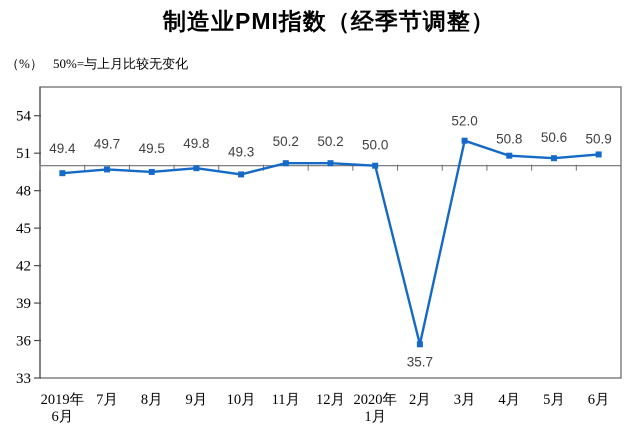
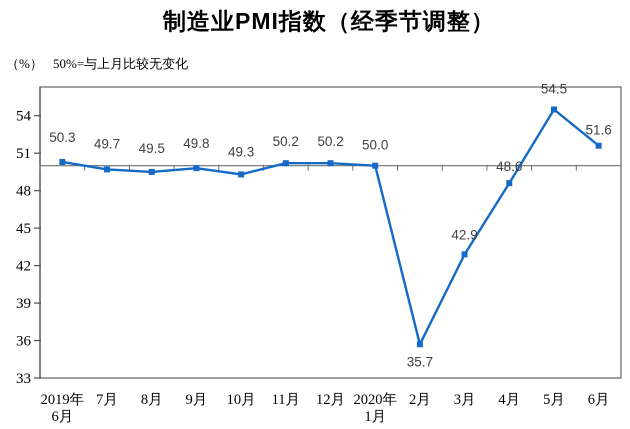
2019年 6月: 49.4 -> 50.3
3月: 52.0 -> 42.9
4月: 50.8 -> 48.6
5月: 50.6 -> 54.5
6月: 50.9 -> 51.6
